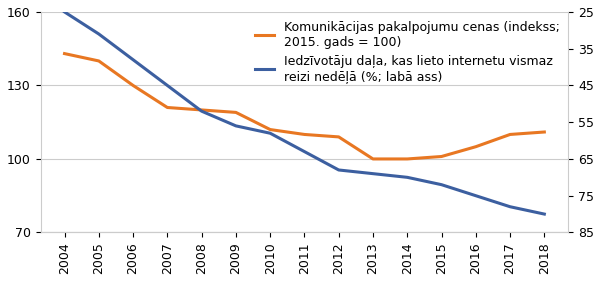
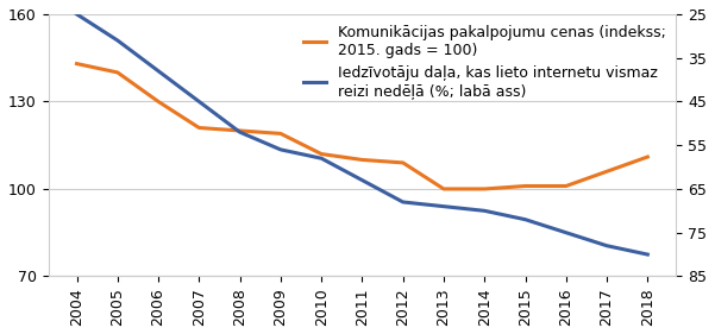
Komunikācijas pakalpojumu cenas (indekss; 2015. gads = 100)/2016: 105 -> 101
Komunikācijas pakalpojumu cenas (indekss; 2015. gads = 100)/2017: 110 -> 106
